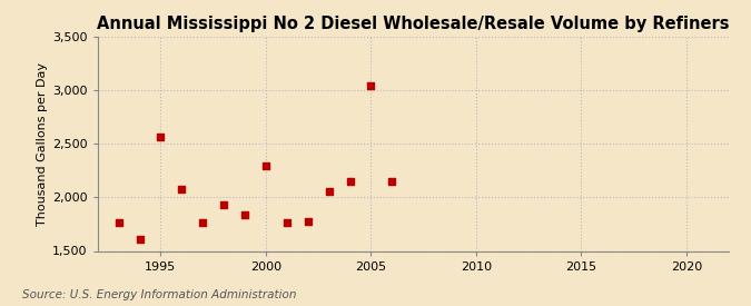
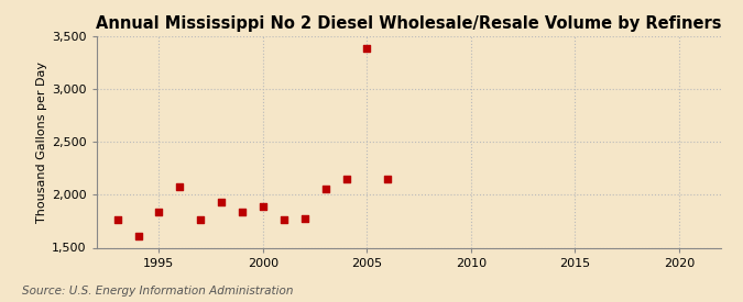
1995: 2,560 -> 1,840
2000: 2,300 -> 1,890
2005: 3,040 -> 3,390
